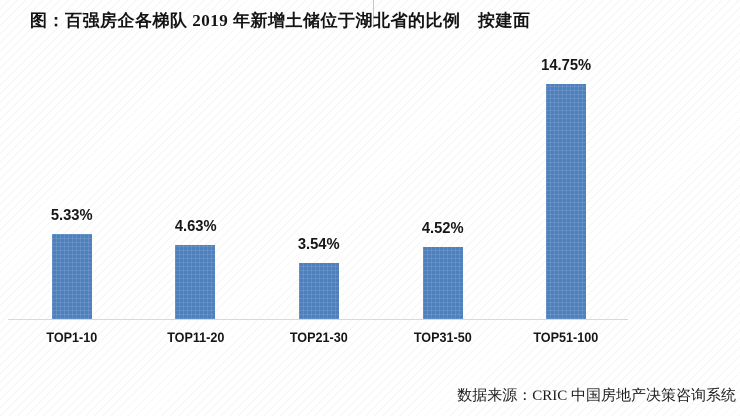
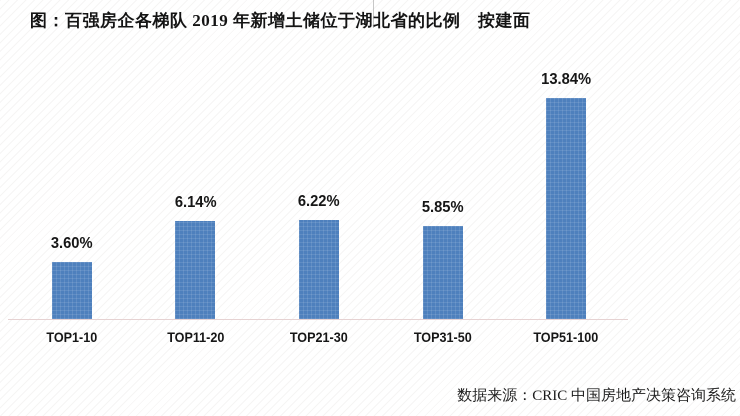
TOP1-10: 5.33% -> 3.60%
TOP11-20: 4.63% -> 6.14%
TOP21-30: 3.54% -> 6.22%
TOP31-50: 4.52% -> 5.85%
TOP51-100: 14.75% -> 13.84%
